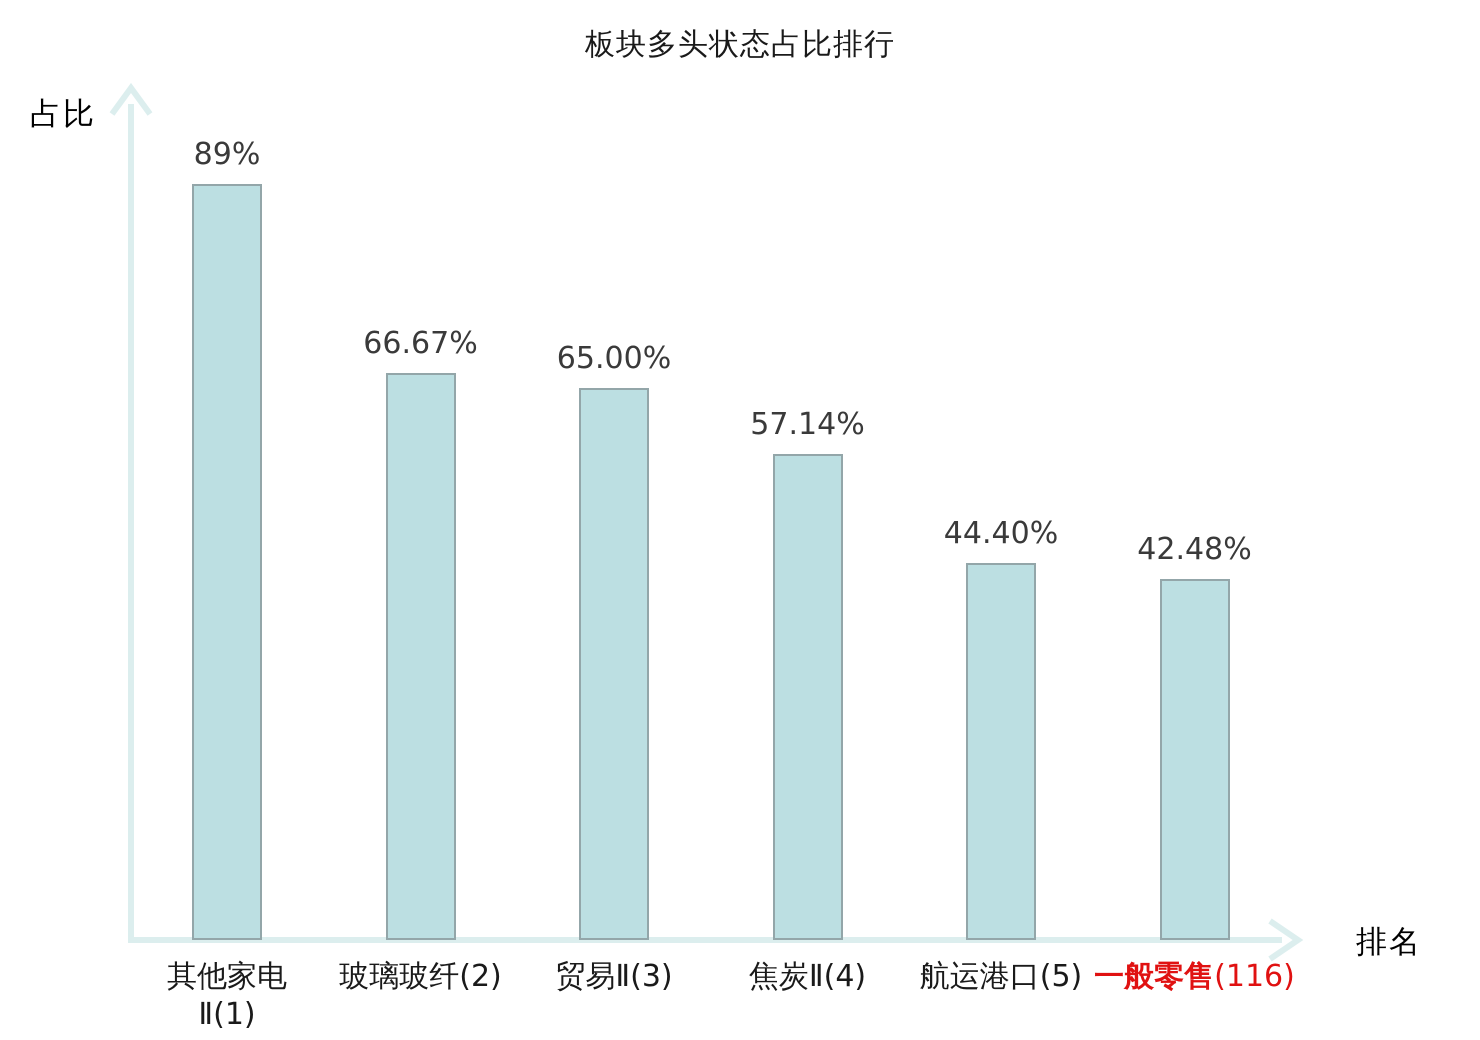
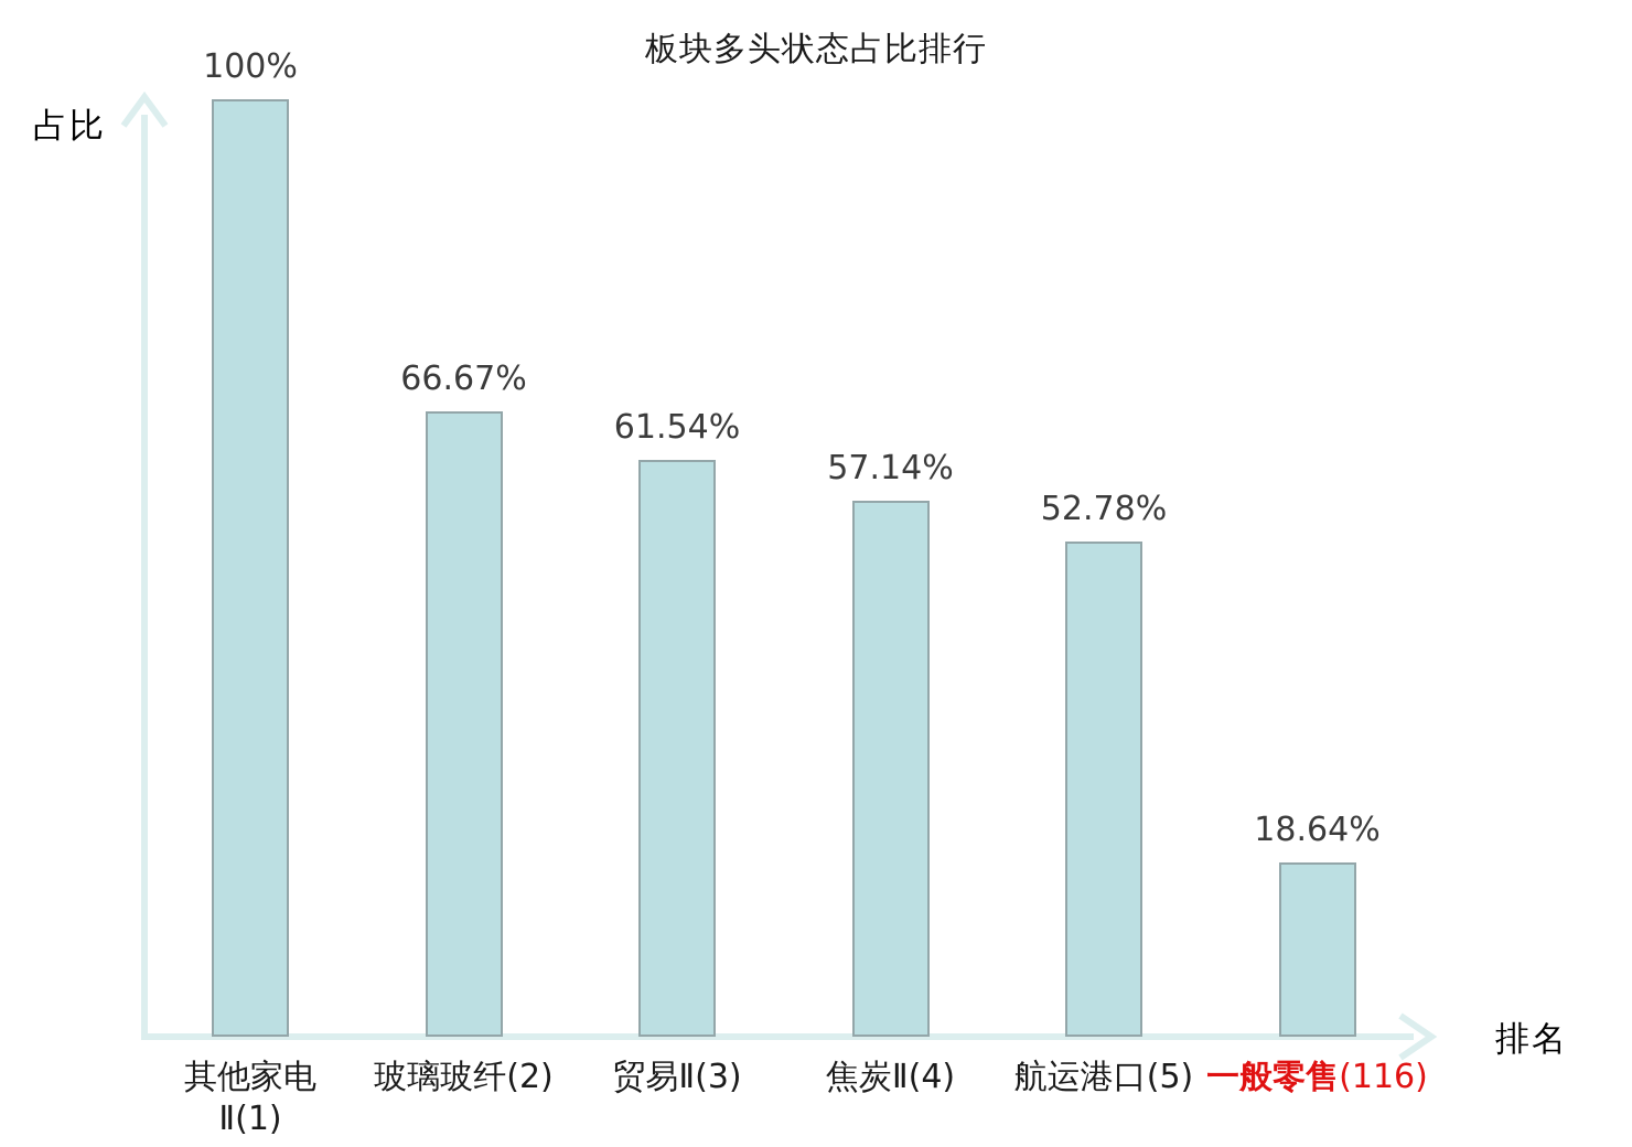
其他家电 Ⅱ(1): 89% -> 100%
贸易Ⅱ(3): 65.00% -> 61.54%
航运港口(5): 44.40% -> 52.78%
一般零售(116): 42.48% -> 18.64%
